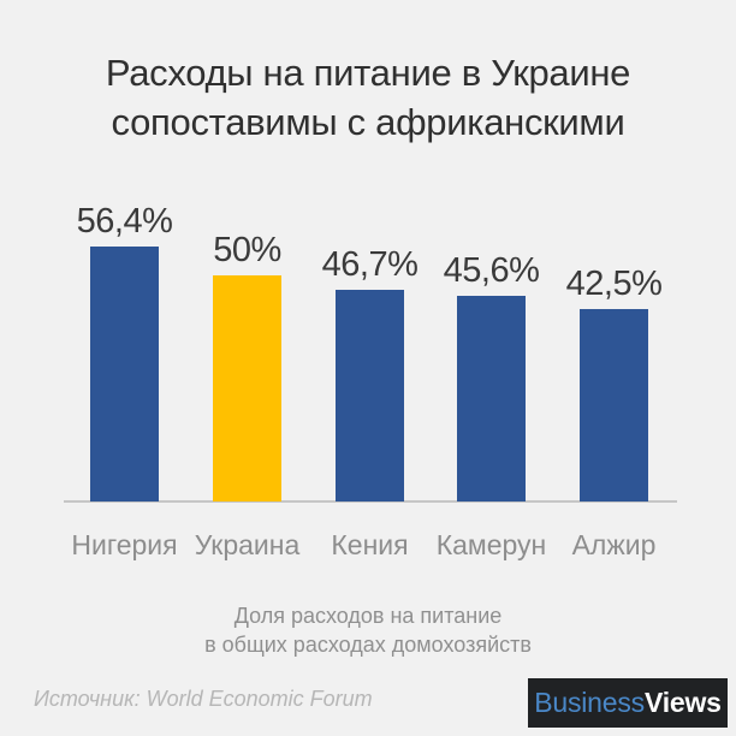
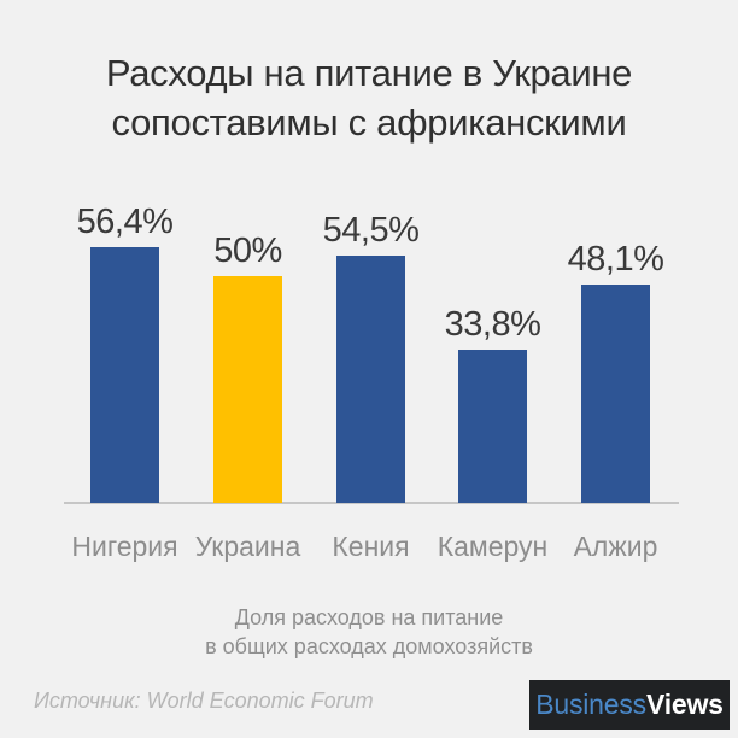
Кения: 46,7% -> 54,5%
Камерун: 45,6% -> 33,8%
Алжир: 42,5% -> 48,1%
